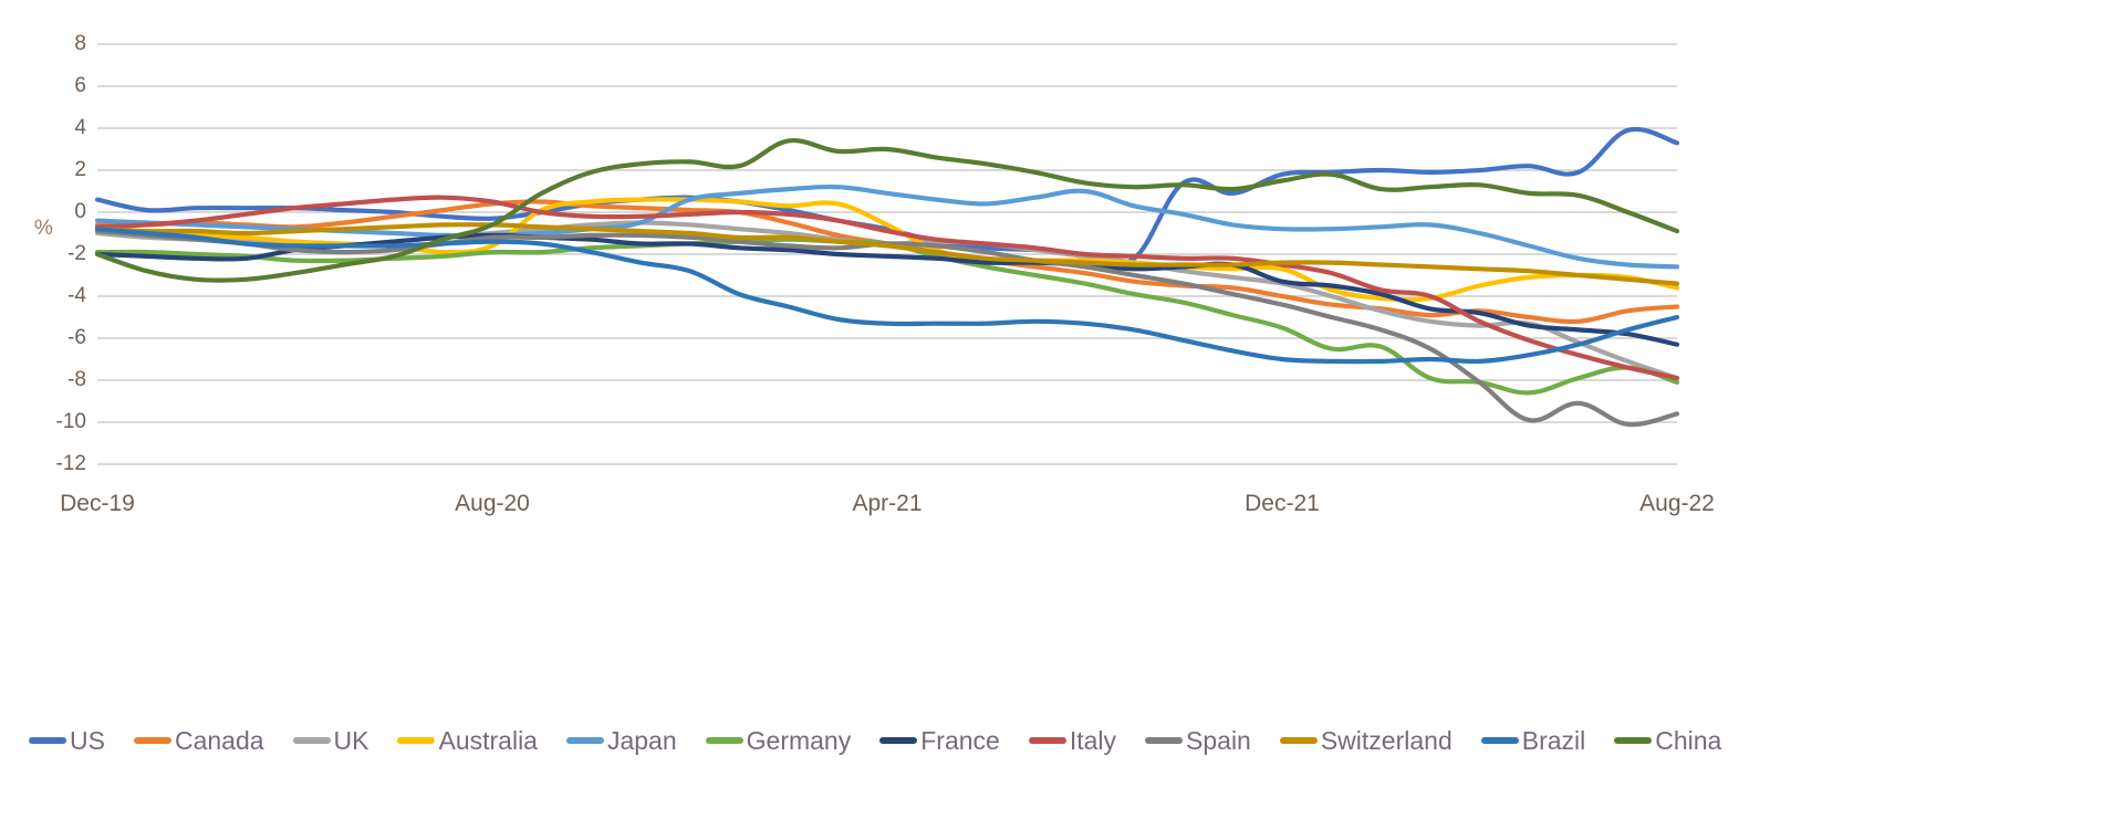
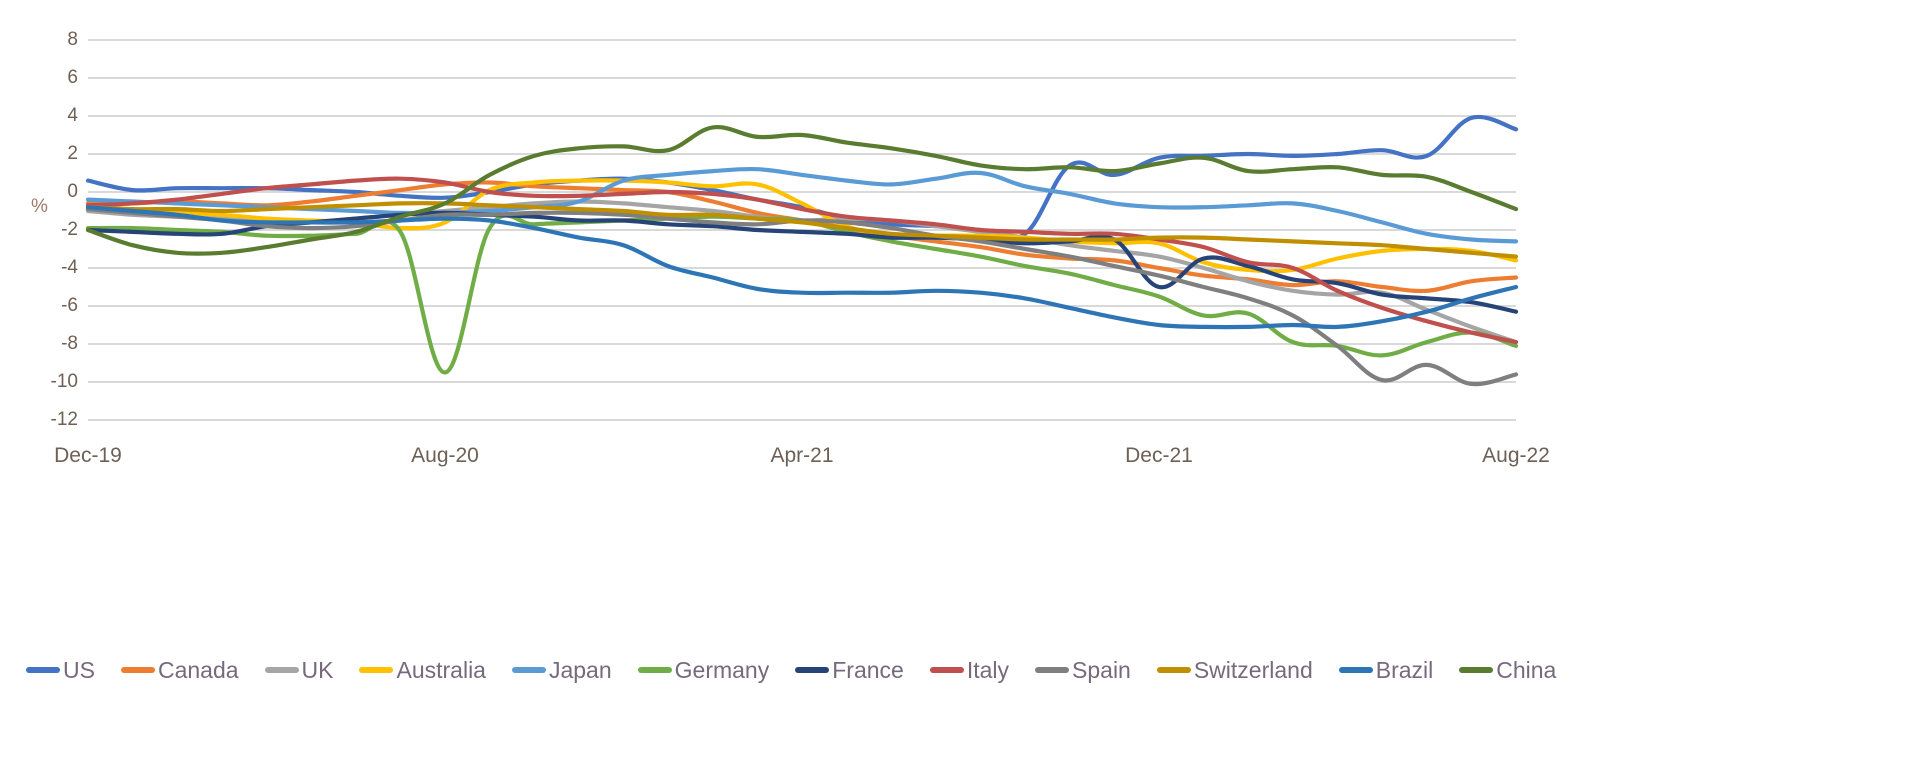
Germany/Aug-20: -1.9 -> -9.5
France/Dec-21: -3.3 -> -5.0
